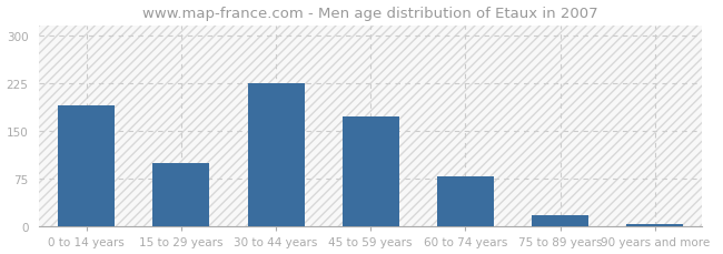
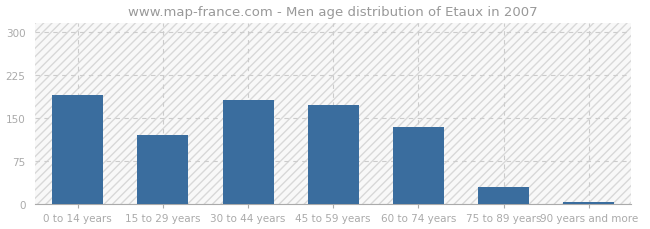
15 to 29 years: 100 -> 120
30 to 44 years: 225 -> 182
60 to 74 years: 78 -> 134
75 to 89 years: 18 -> 30
